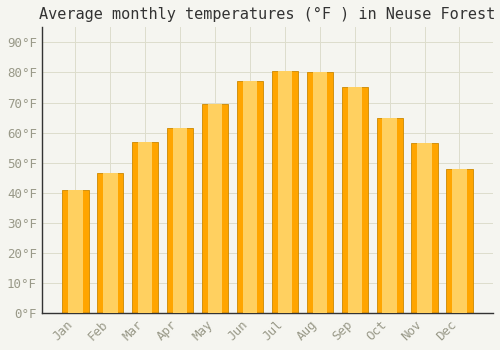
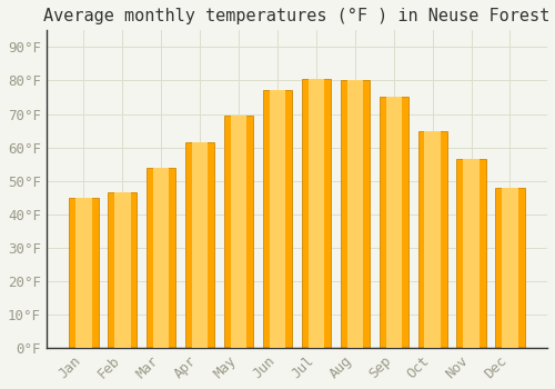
Jan: 41.0°F -> 45.0°F
Mar: 57.0°F -> 54.0°F
